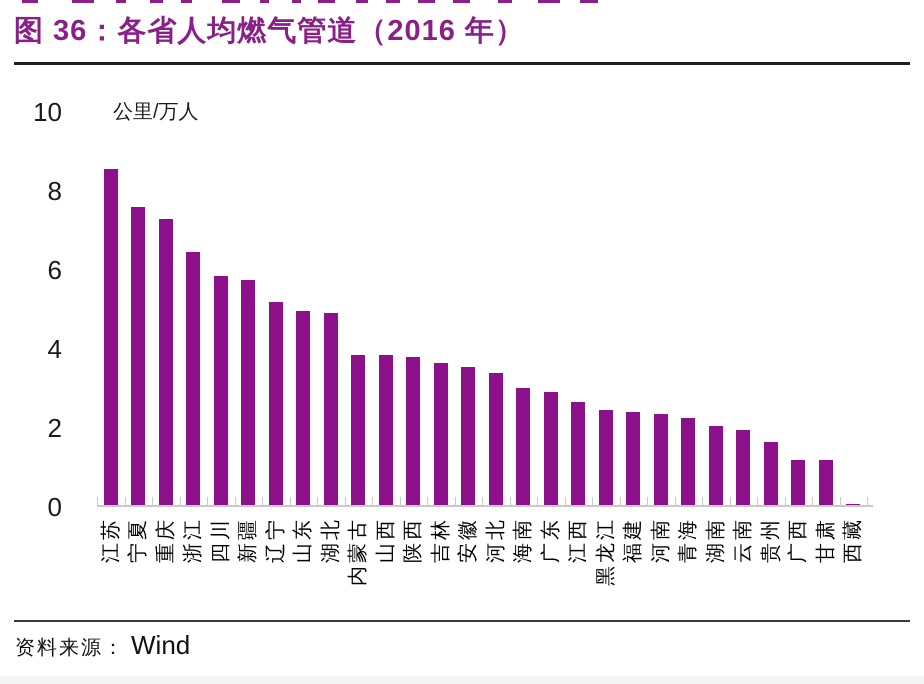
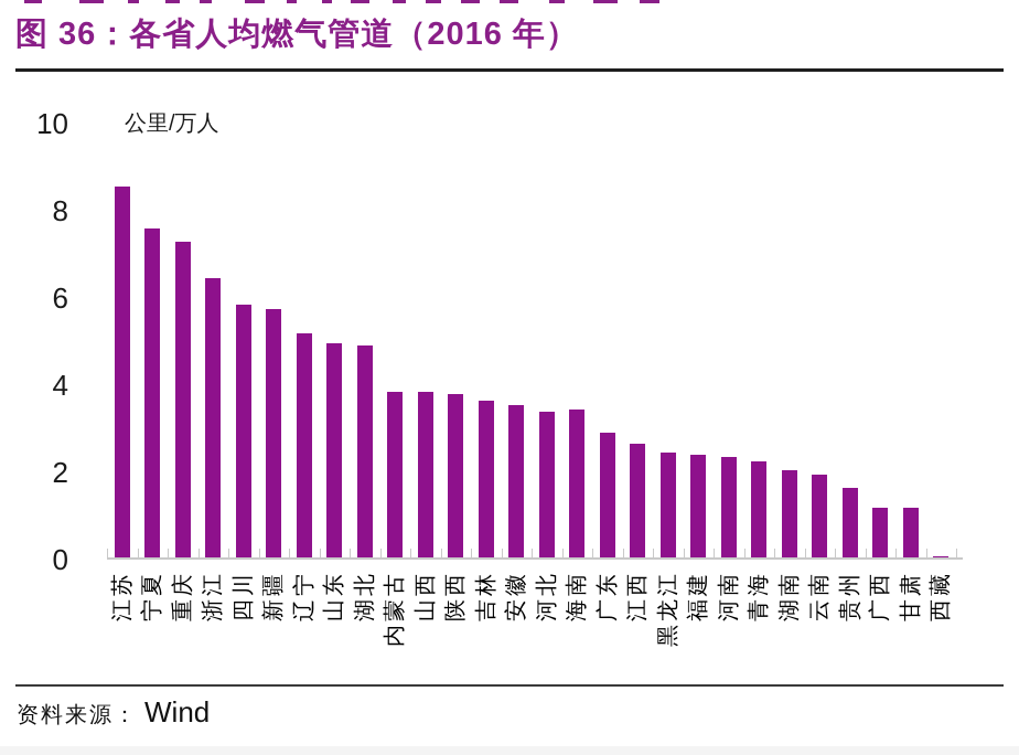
海南: 3.0 -> 3.4
